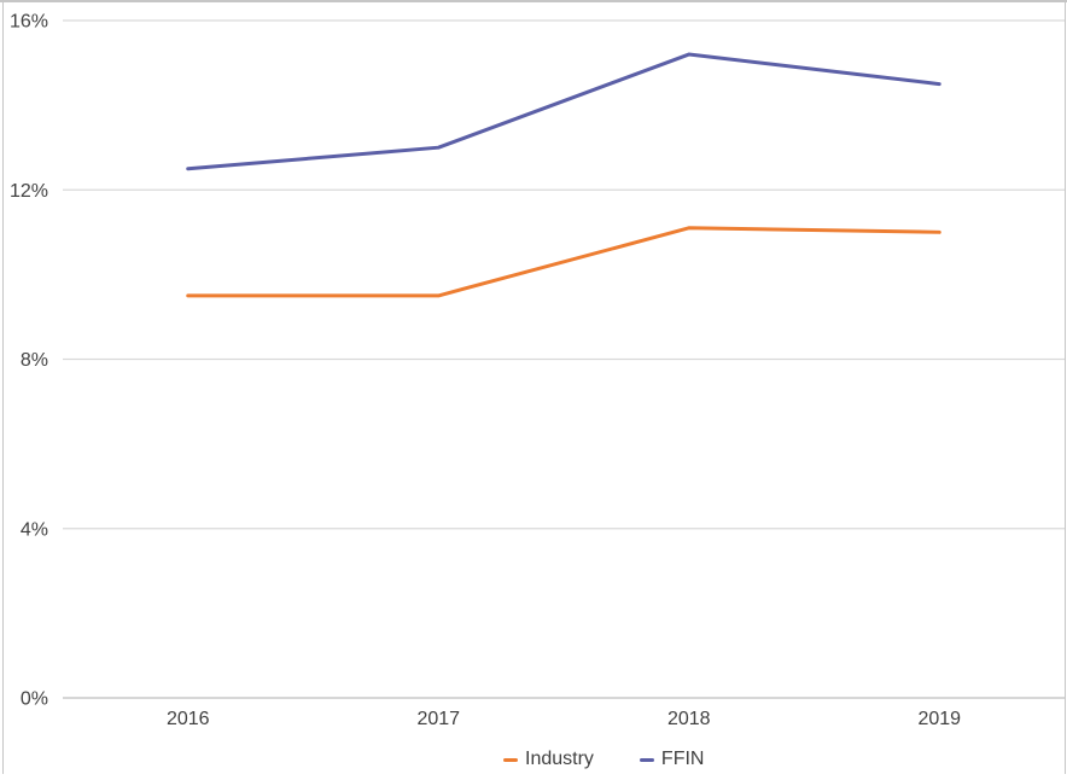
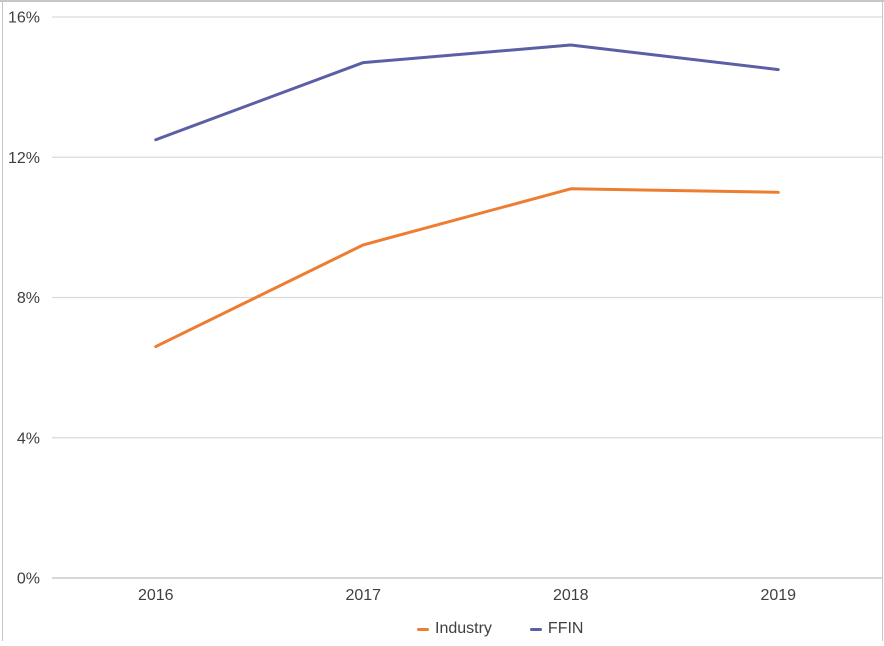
Industry/2016: 9.5% -> 6.6%
FFIN/2017: 13.0% -> 14.7%
